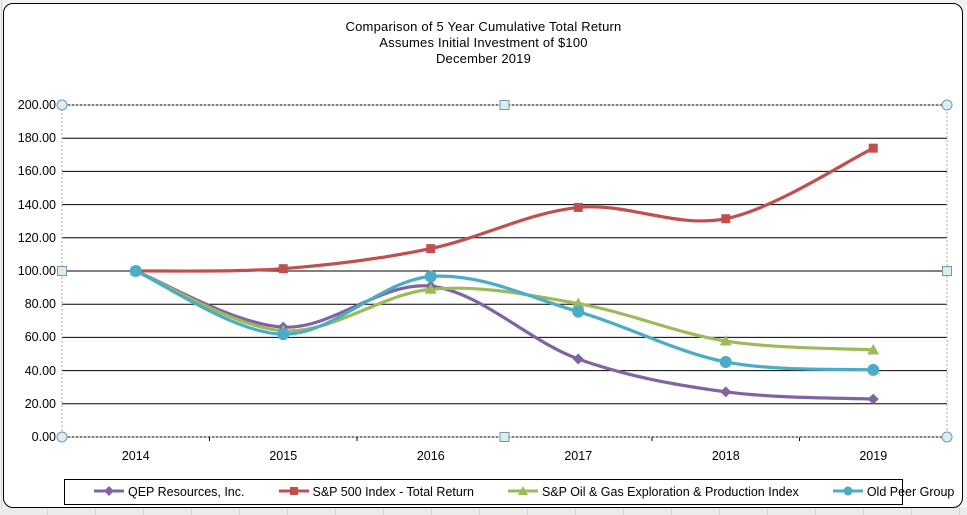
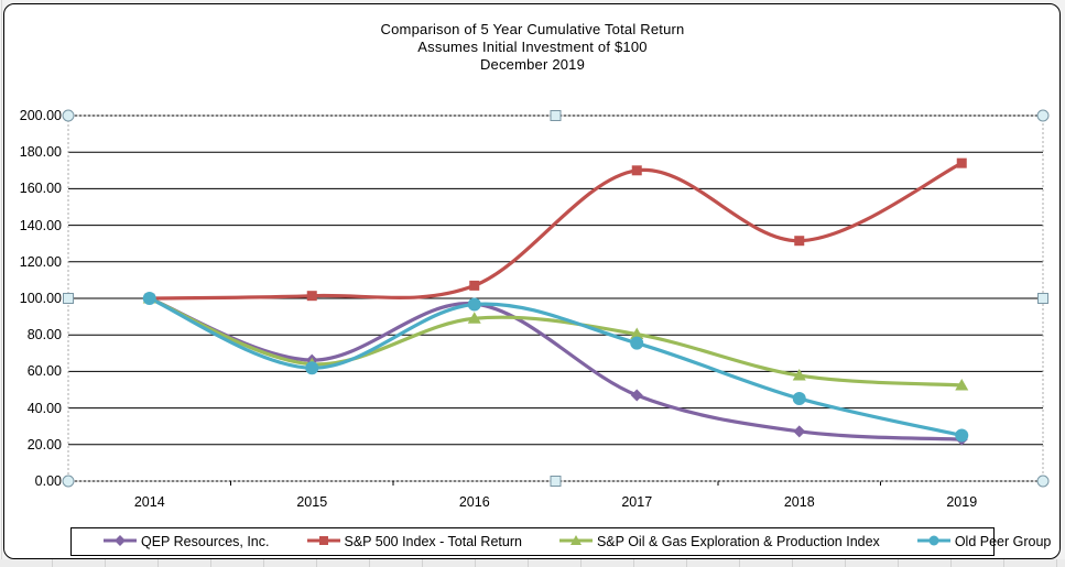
QEP Resources, Inc./2016: 91 -> 97
S&P 500 Index - Total Return/2016: 114 -> 107
S&P 500 Index - Total Return/2017: 138 -> 170
Old Peer Group/2019: 40 -> 25
